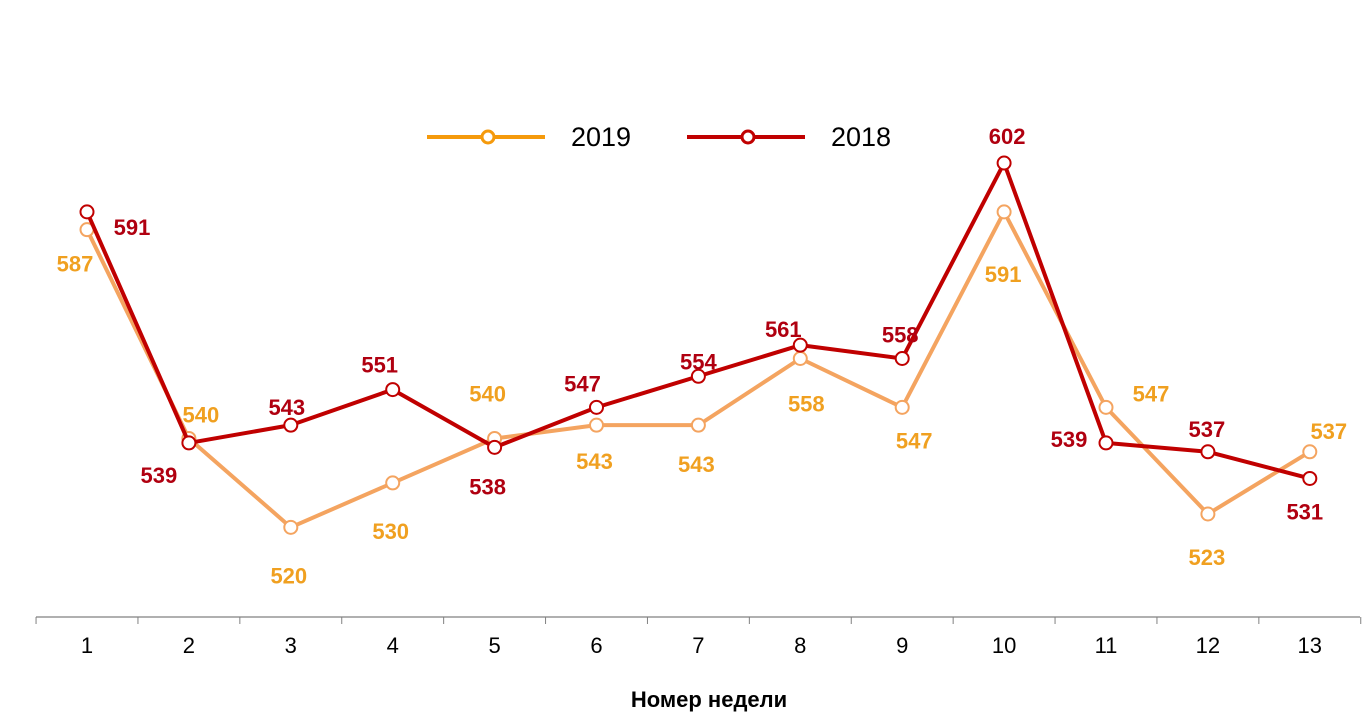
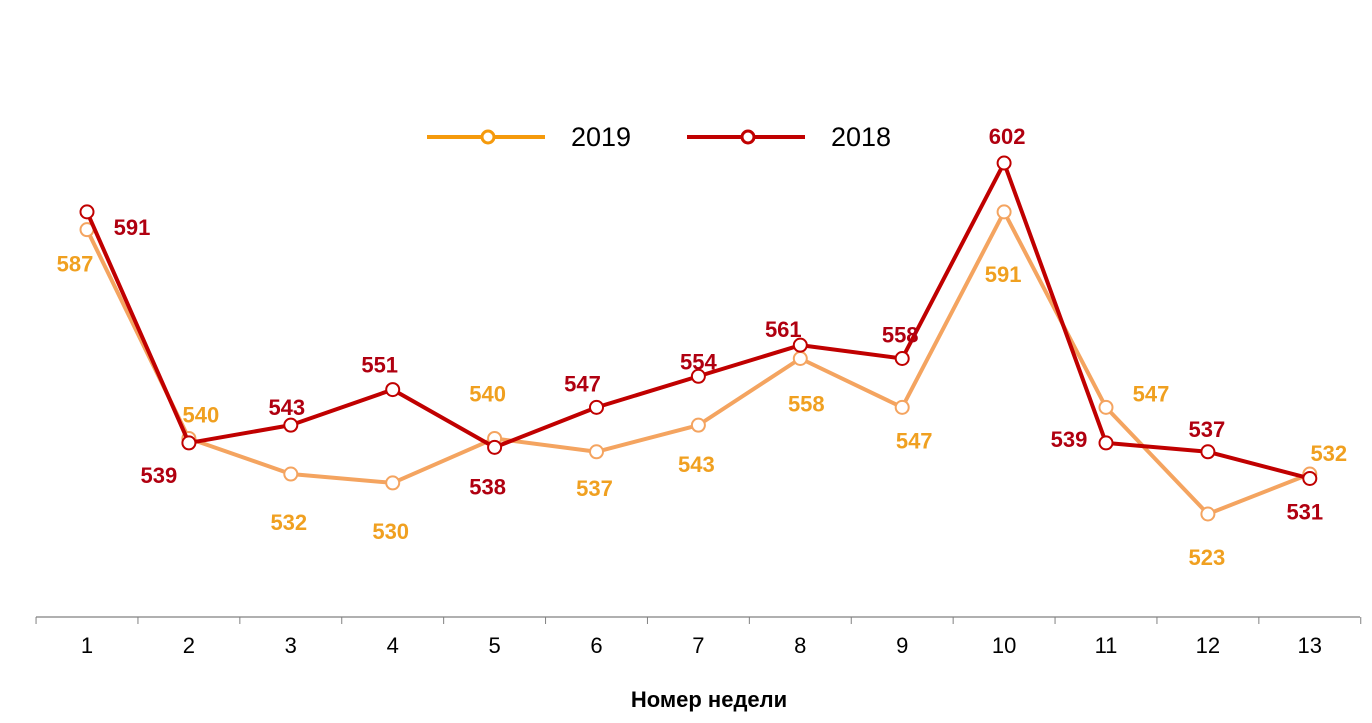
2019/3: 520 -> 532
2019/6: 543 -> 537
2019/13: 537 -> 532
